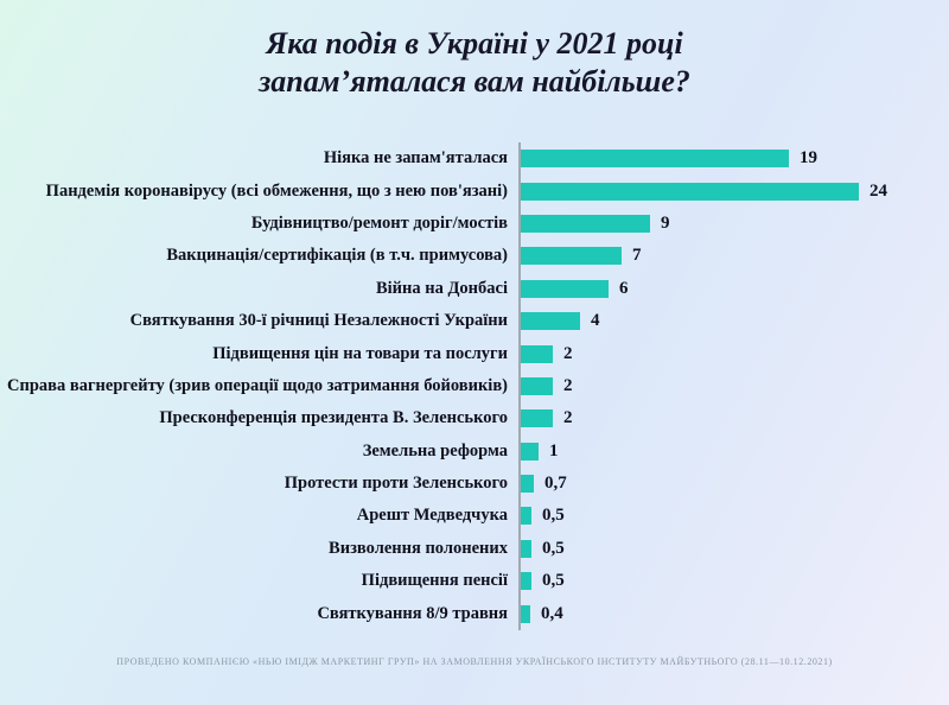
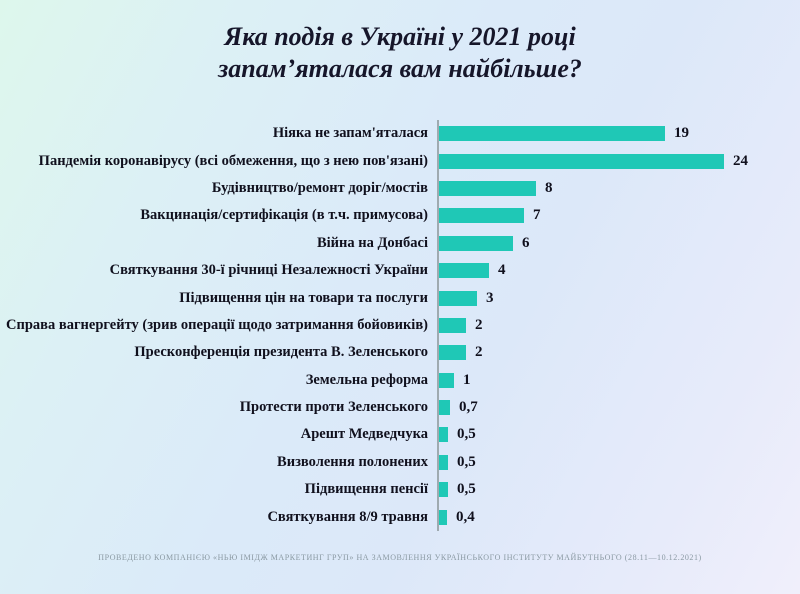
Будівництво/ремонт доріг/мостів: 9 -> 8
Підвищення цін на товари та послуги: 2 -> 3
